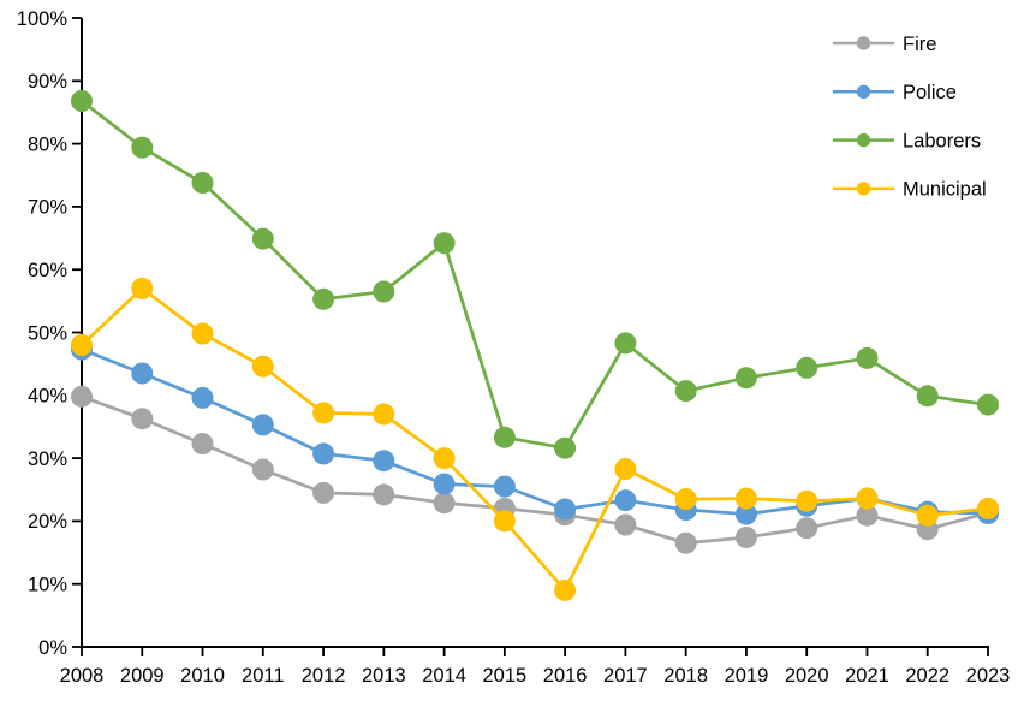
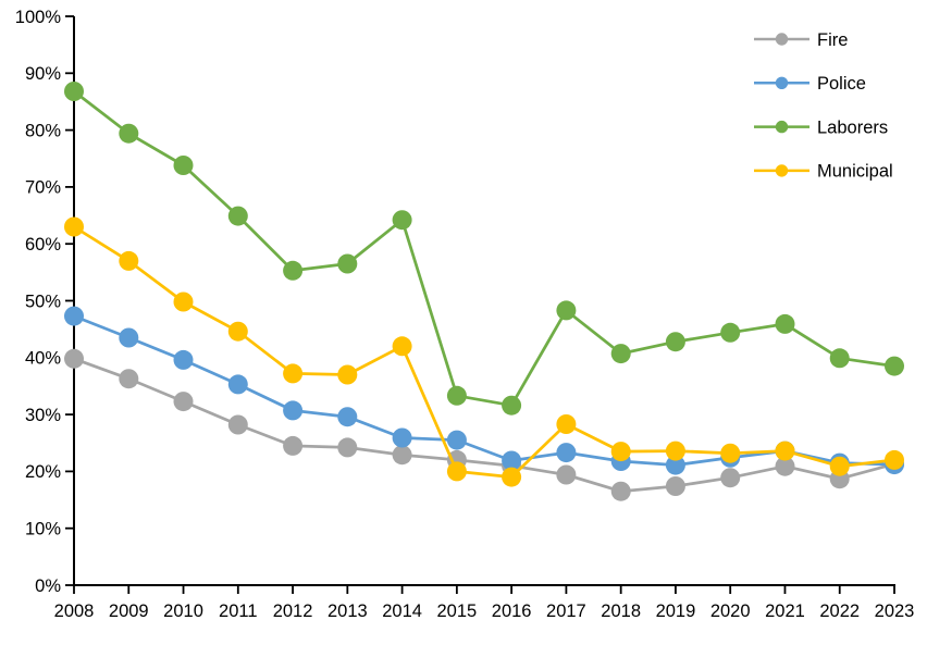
Municipal/2008: 48% -> 63%
Municipal/2014: 30% -> 42%
Municipal/2016: 9% -> 19%
